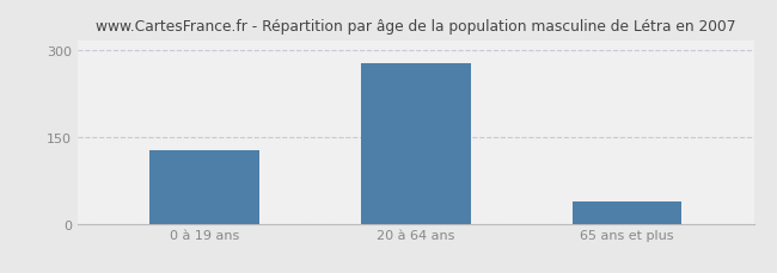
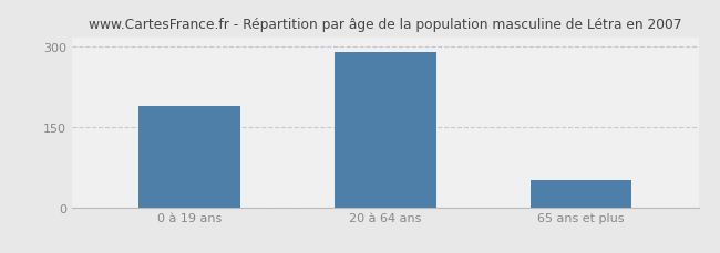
0 à 19 ans: 128 -> 190
20 à 64 ans: 278 -> 290
65 ans et plus: 38 -> 50
